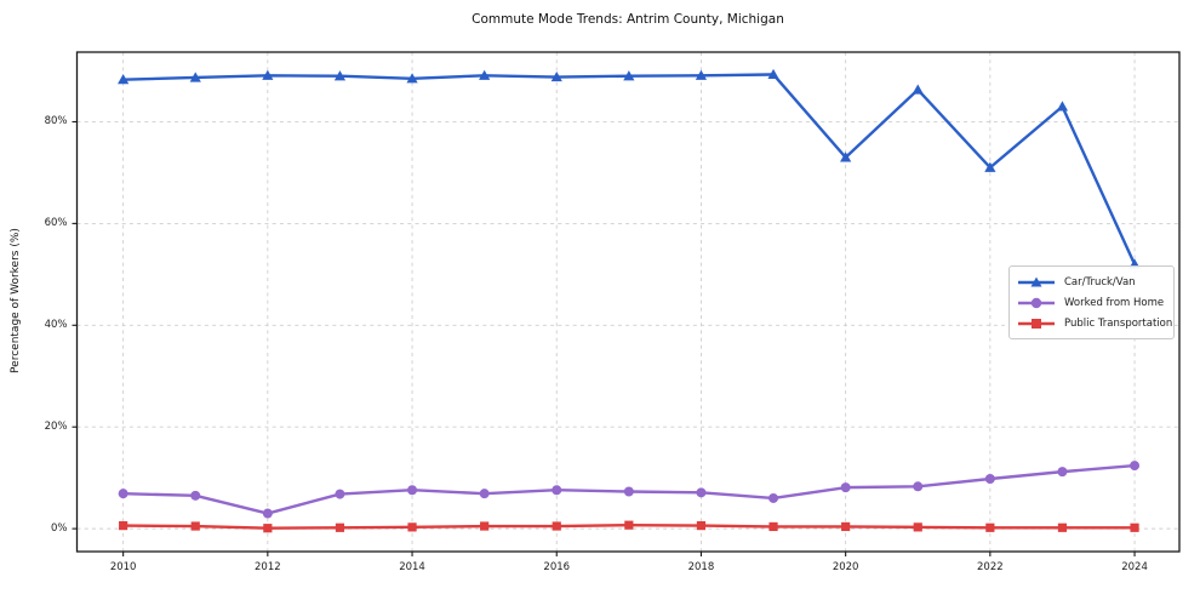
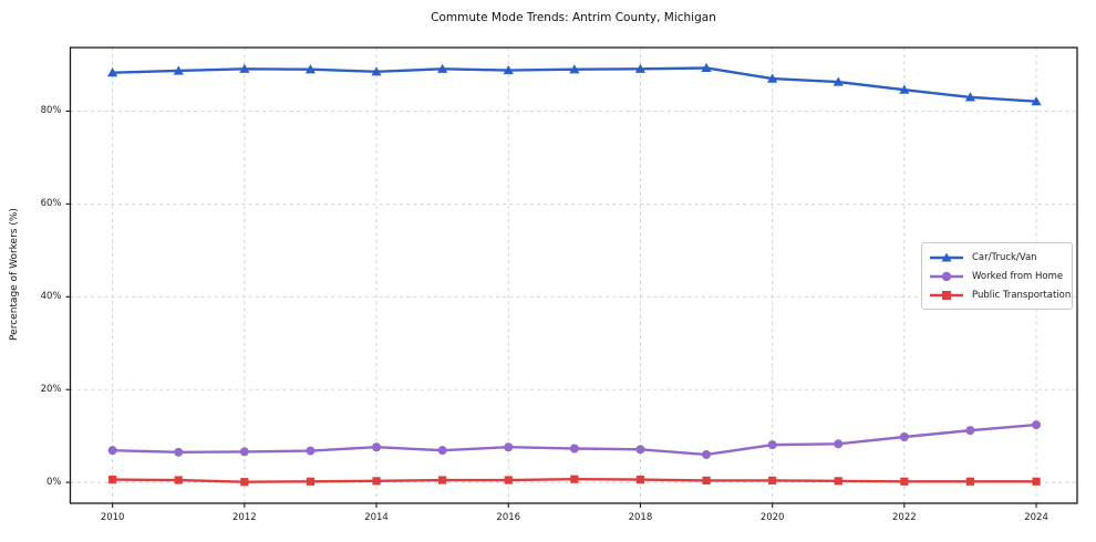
Worked from Home/2012: 3% -> 7%
Car/Truck/Van/2020: 73% -> 87%
Car/Truck/Van/2022: 71% -> 85%
Car/Truck/Van/2024: 52% -> 82%
